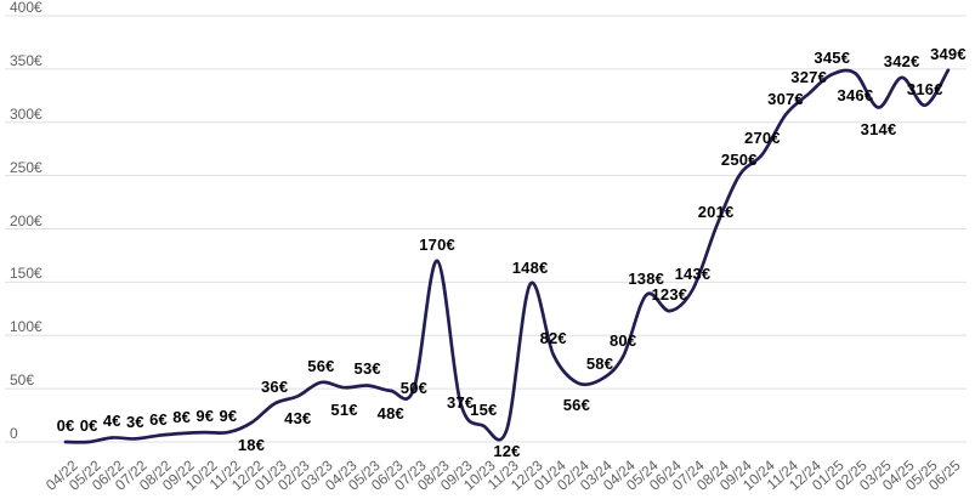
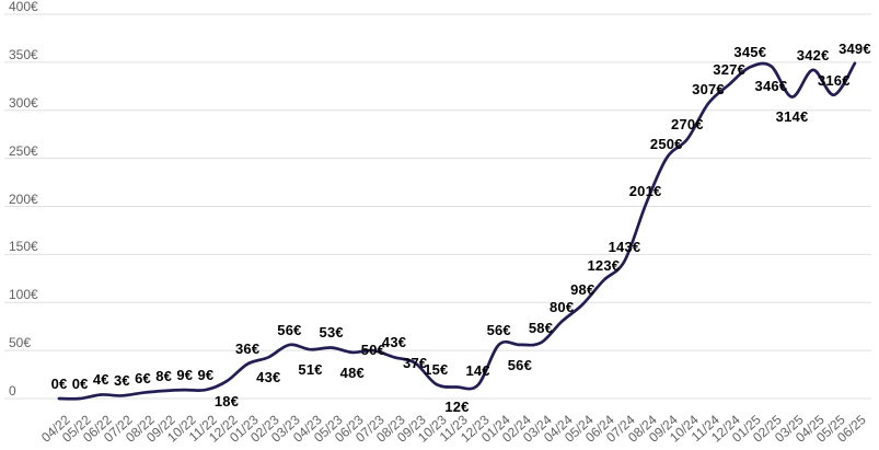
08/23: 170 -> 43
12/23: 148 -> 14
01/24: 82 -> 56
05/24: 138 -> 98
